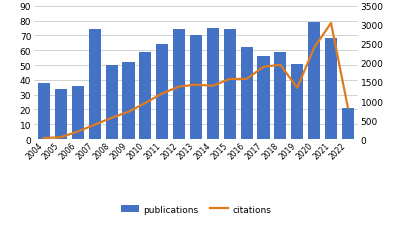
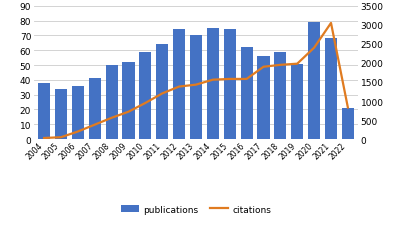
publications/2007: 74 -> 41
citations/2014: 1400 -> 1560
citations/2019: 1350 -> 1980
